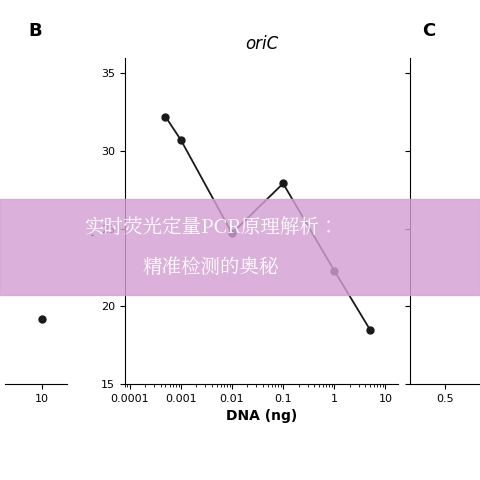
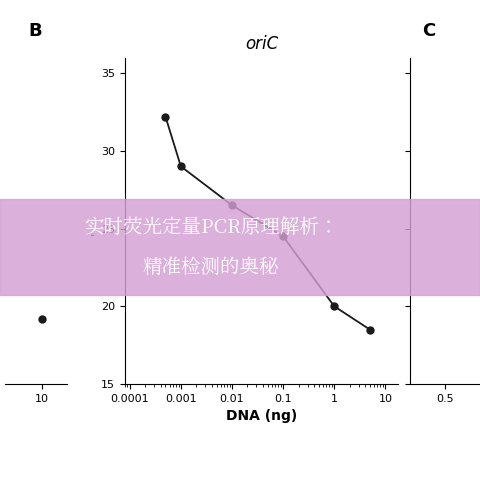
0.001: 30.7 -> 29.0
0.01: 24.7 -> 26.5
0.1: 27.9 -> 24.5
1: 22.3 -> 20.0
